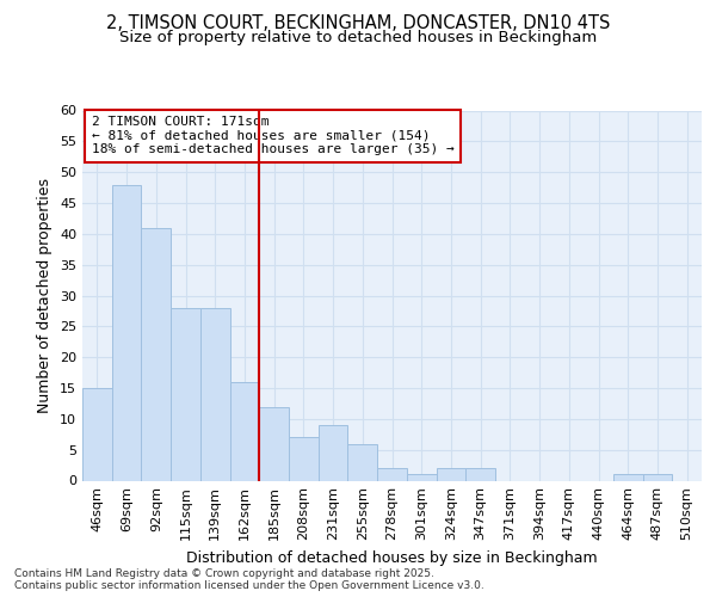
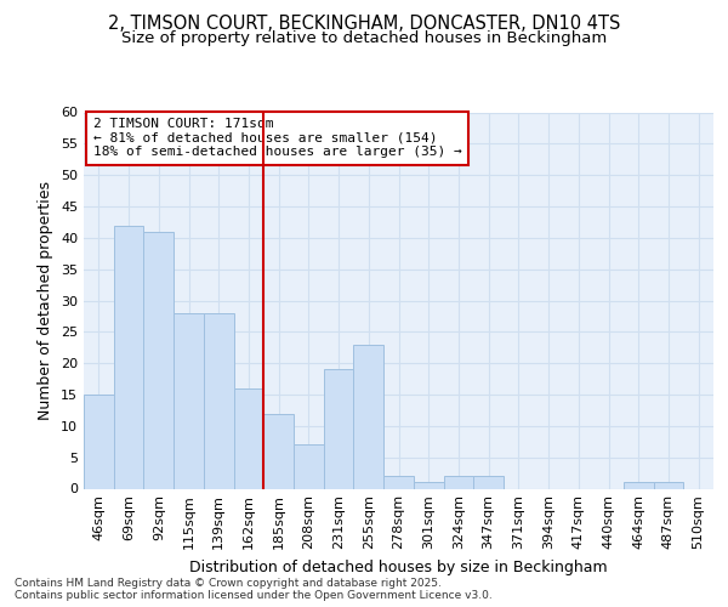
69sqm: 48 -> 42
231sqm: 9 -> 19
255sqm: 6 -> 23
